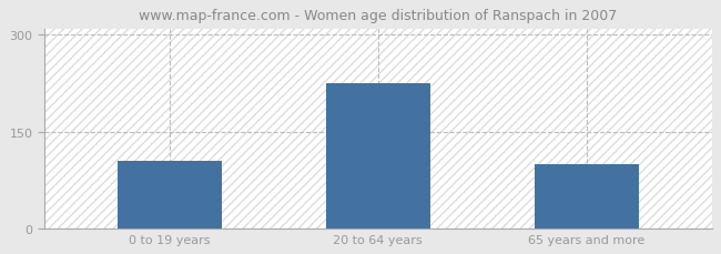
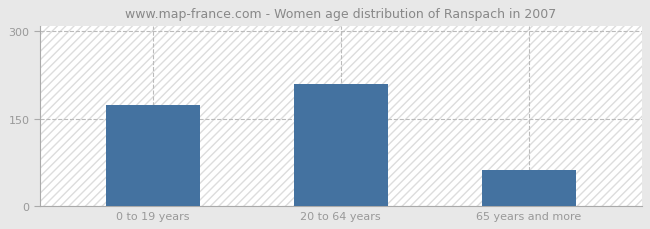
0 to 19 years: 105 -> 174
20 to 64 years: 225 -> 210
65 years and more: 100 -> 62
